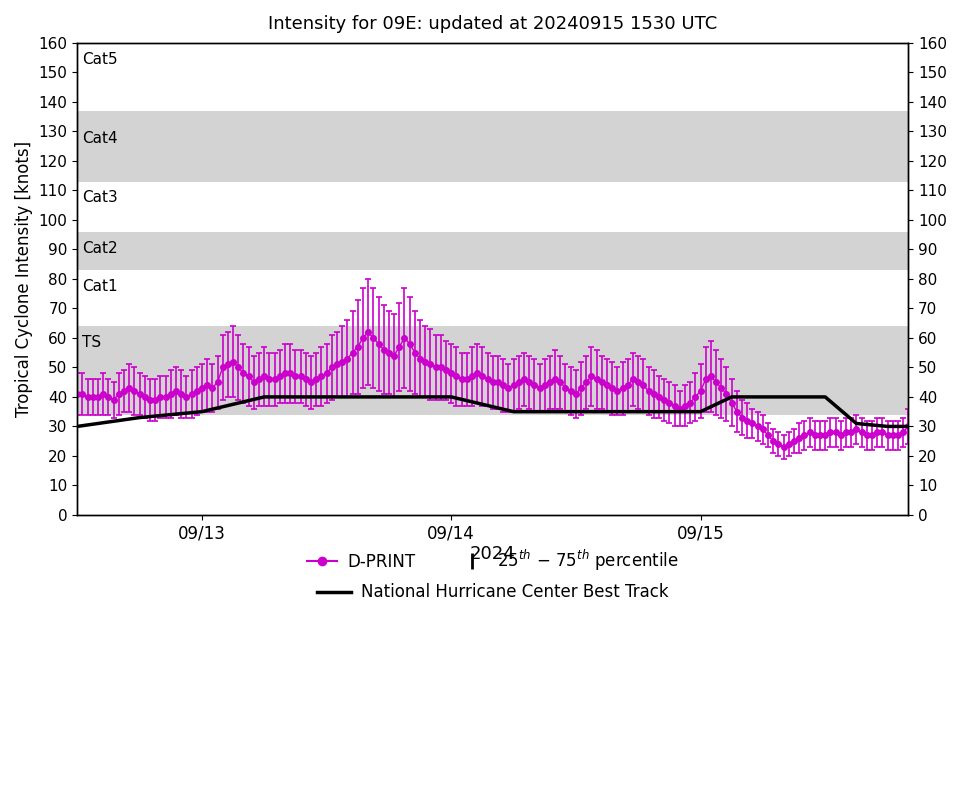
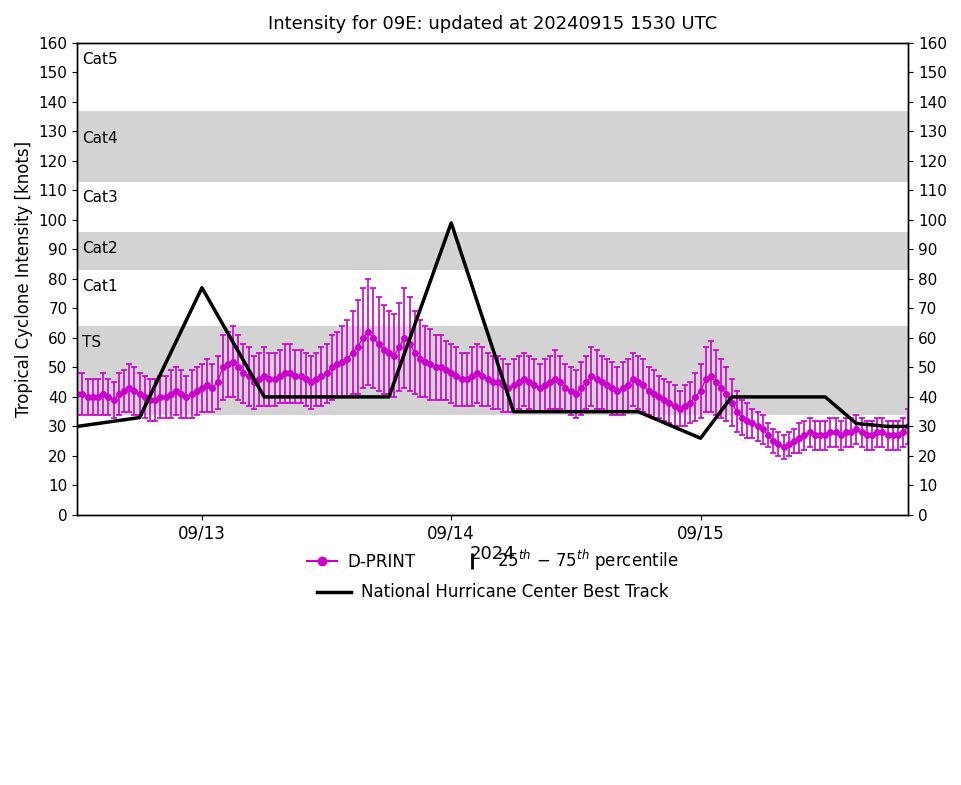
National Hurricane Center Best Track/09/13: 35 -> 77
National Hurricane Center Best Track/09/14: 40 -> 99
National Hurricane Center Best Track/09/15: 35 -> 26
